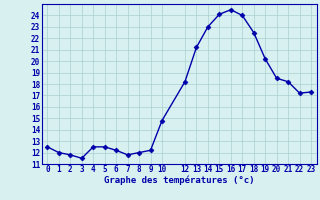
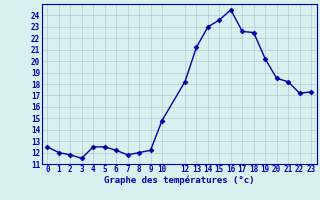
15: 24.1 -> 23.6
17: 24.0 -> 22.6
